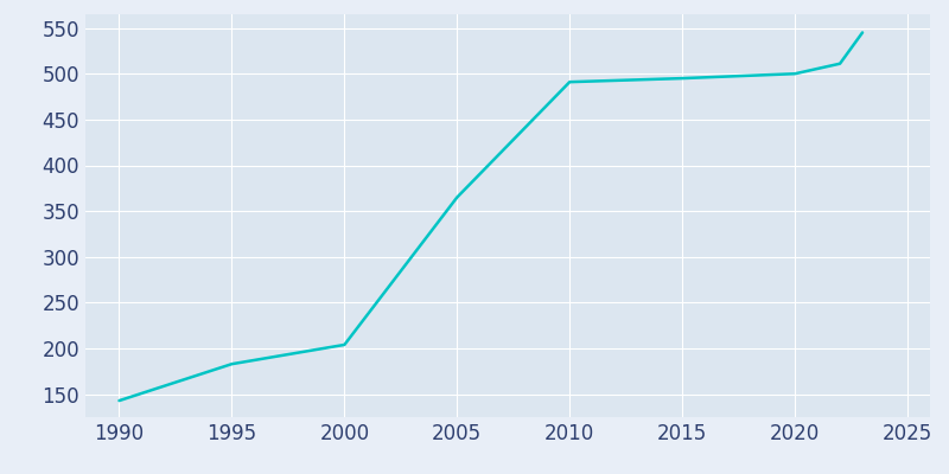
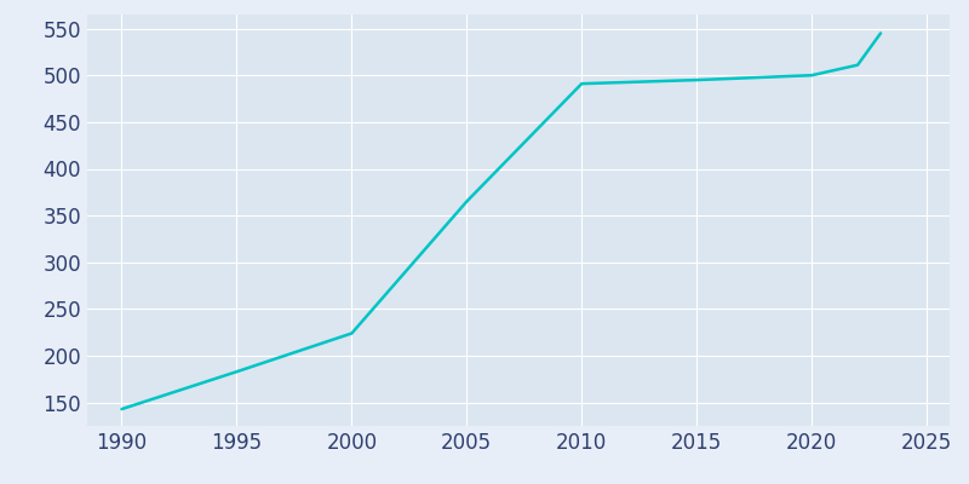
2000: 204 -> 224
